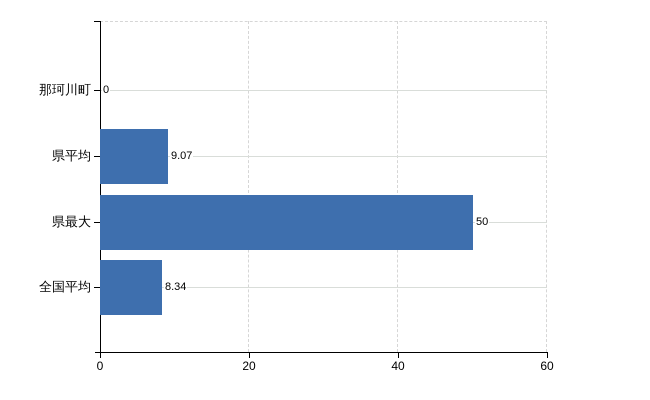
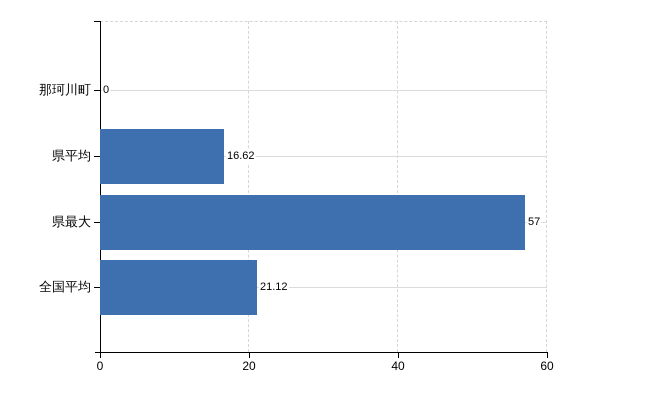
県平均: 9.07 -> 16.62
県最大: 50 -> 57
全国平均: 8.34 -> 21.12
